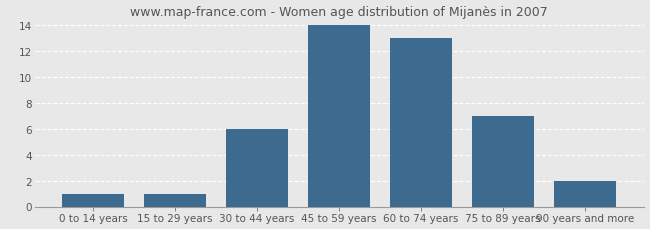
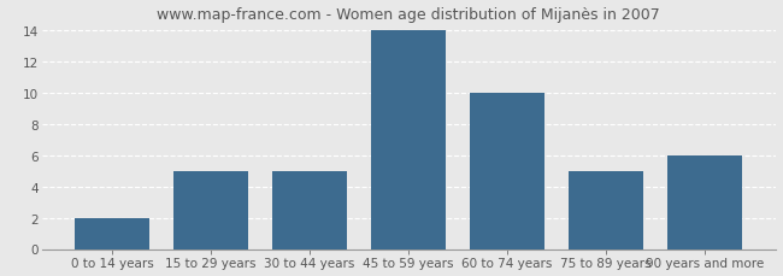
0 to 14 years: 1 -> 2
15 to 29 years: 1 -> 5
30 to 44 years: 6 -> 5
60 to 74 years: 13 -> 10
75 to 89 years: 7 -> 5
90 years and more: 2 -> 6
